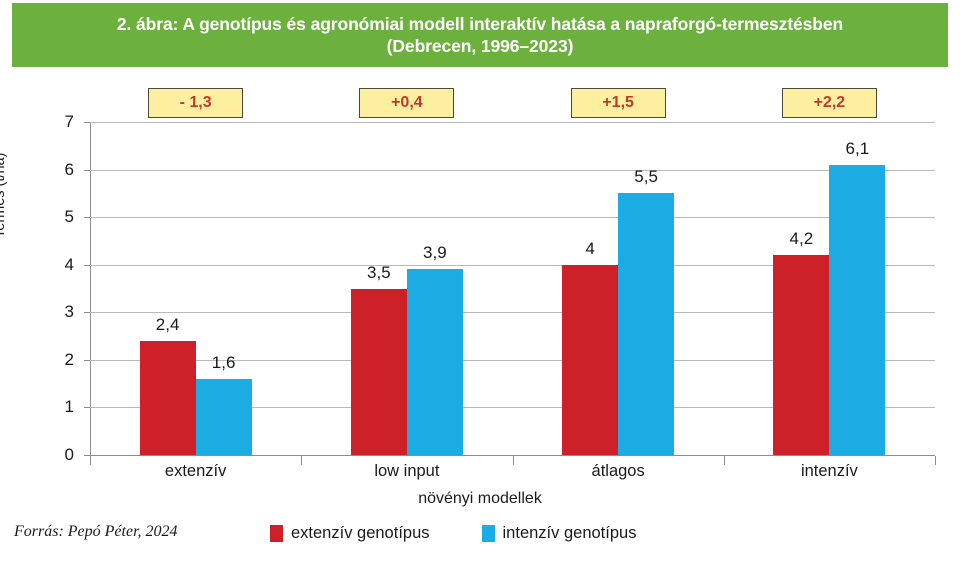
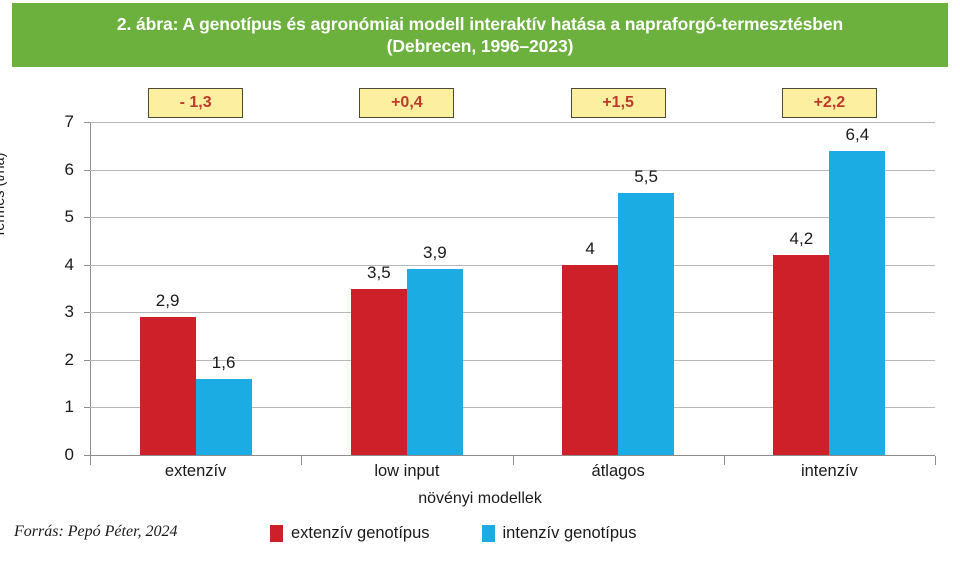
extenzív genotípus/extenzív: 2,4 -> 2,9
intenzív genotípus/intenzív: 6,1 -> 6,4
